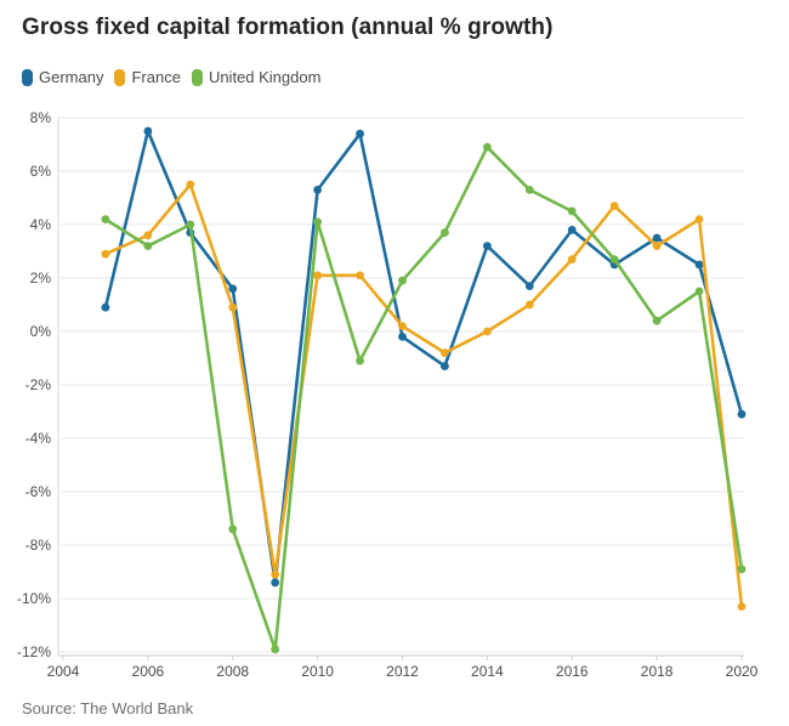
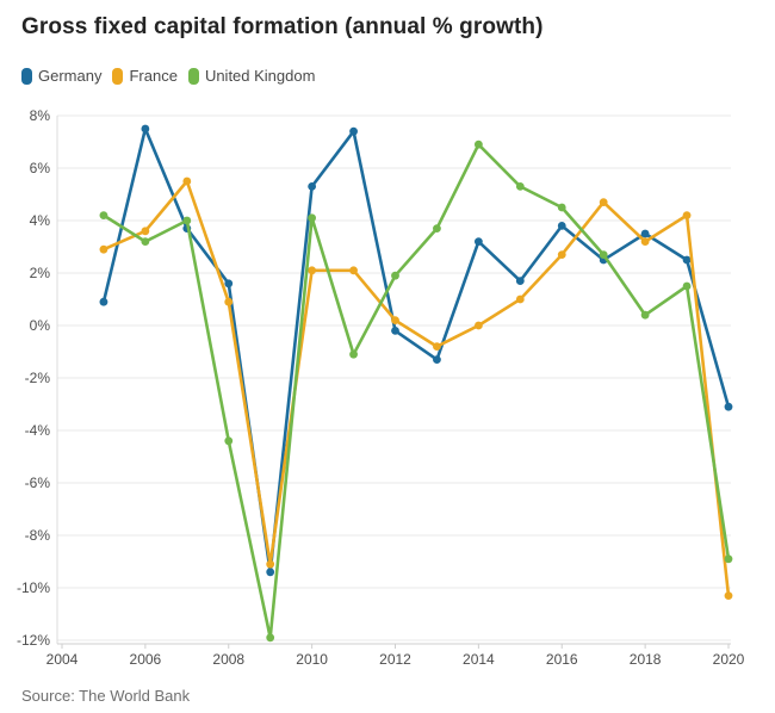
United Kingdom/2008: -7.4% -> -4.4%
